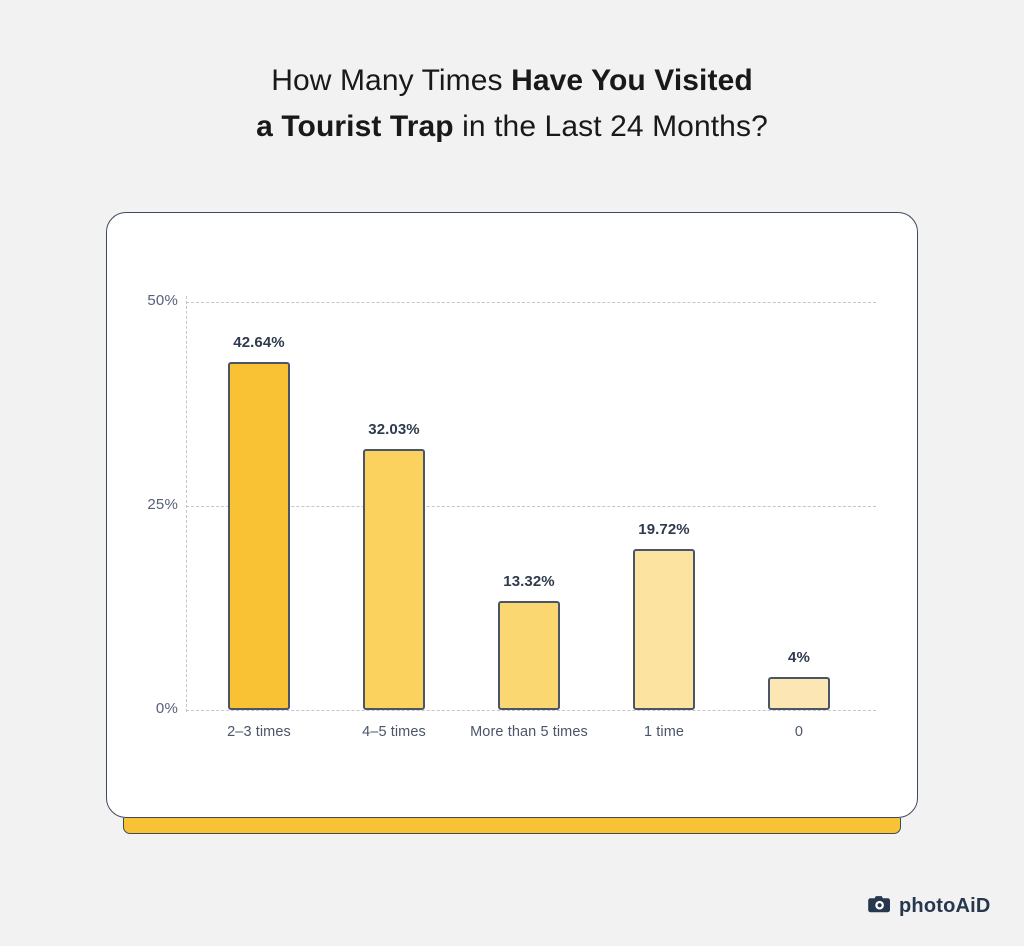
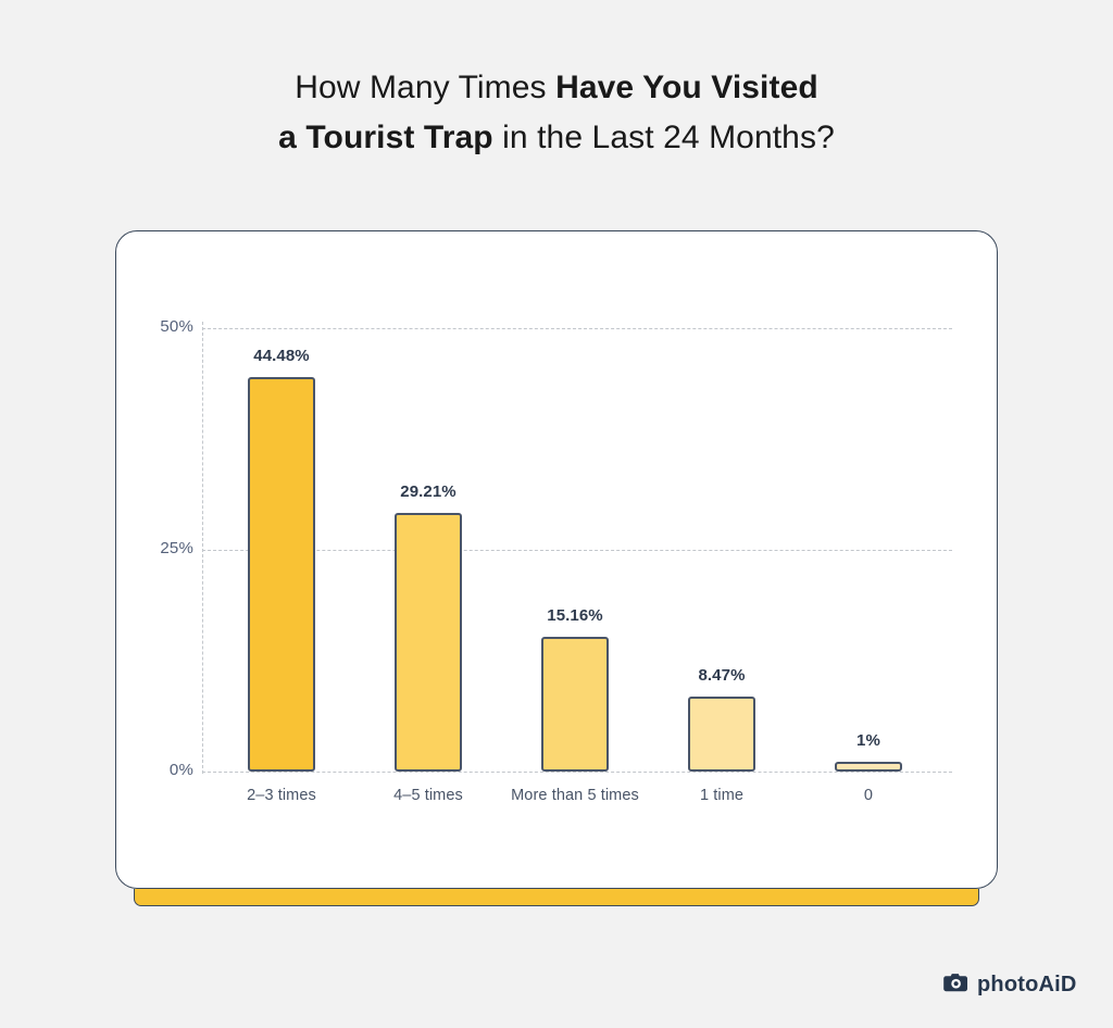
2–3 times: 42.64% -> 44.48%
4–5 times: 32.03% -> 29.21%
More than 5 times: 13.32% -> 15.16%
1 time: 19.72% -> 8.47%
0: 4% -> 1%
